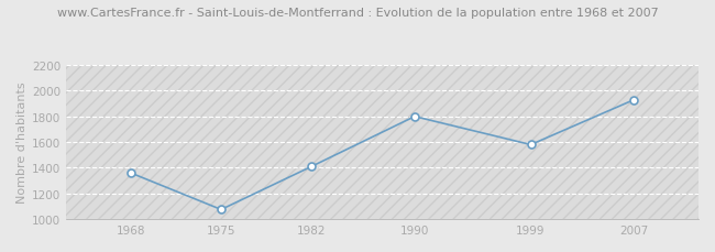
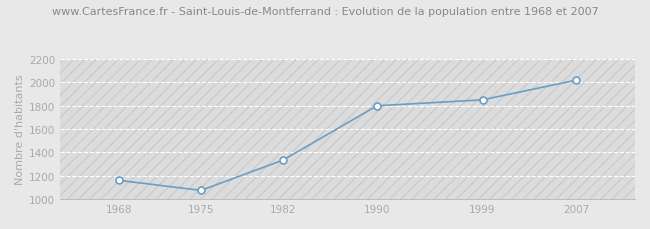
1968: 1360 -> 1160
1982: 1410 -> 1340
1999: 1580 -> 1850
2007: 1930 -> 2020
